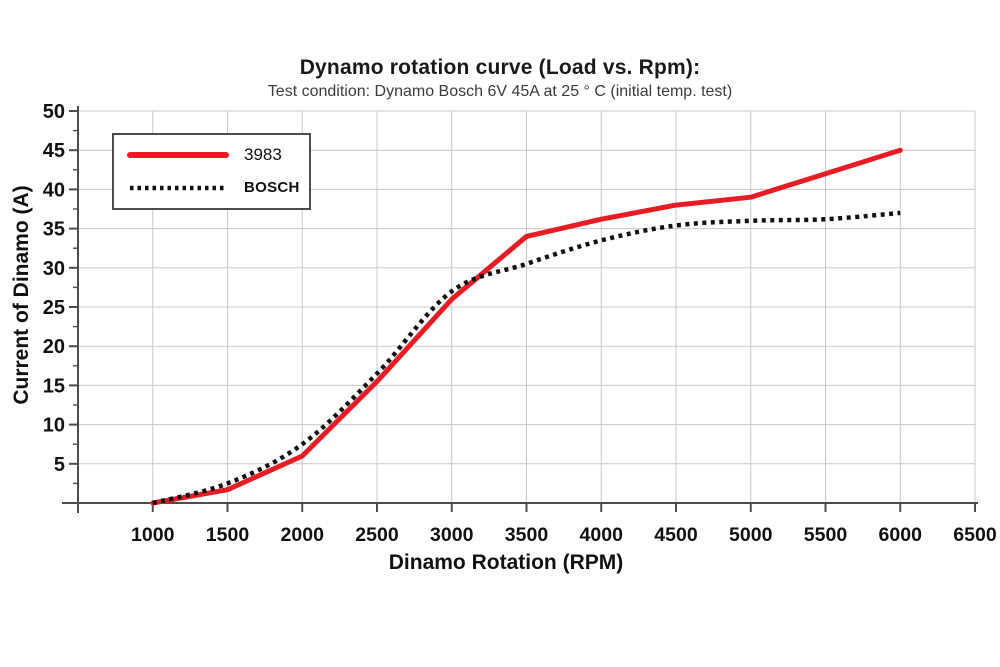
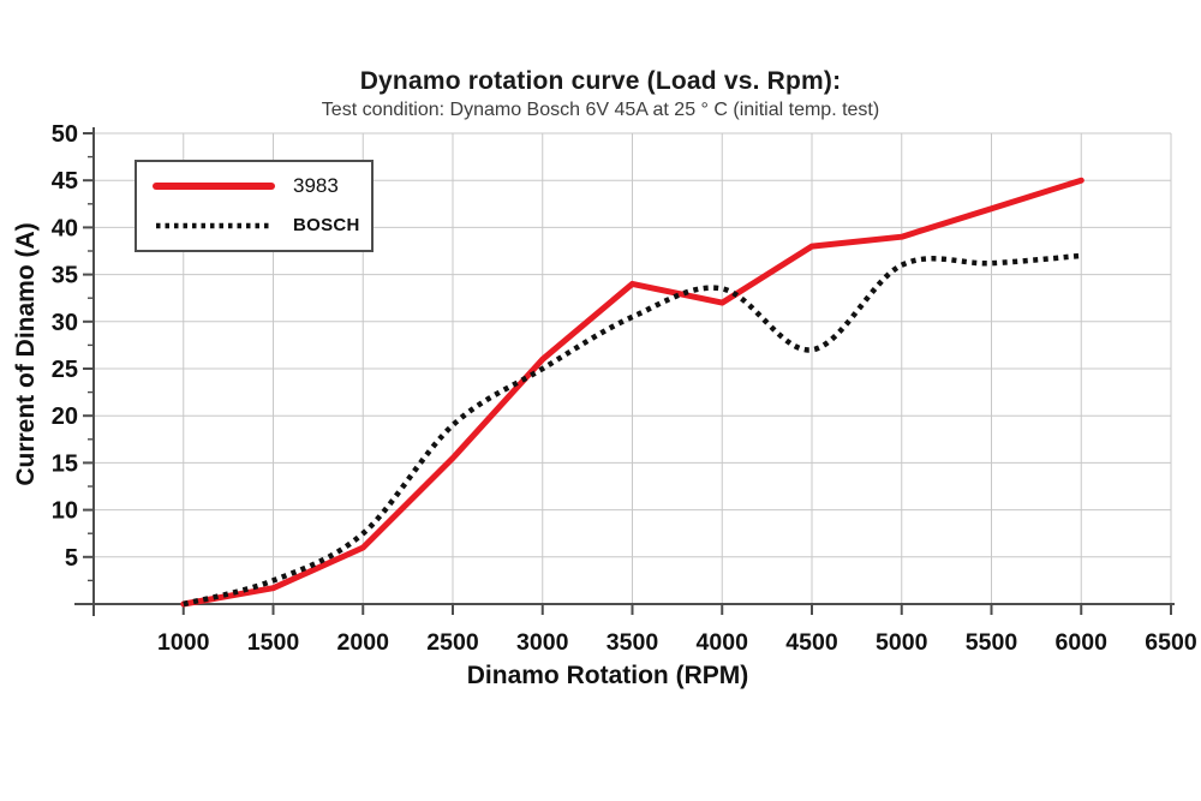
BOSCH/2500: 16 -> 19
BOSCH/3000: 27 -> 25
3983/4000: 36 -> 32
BOSCH/4500: 35 -> 27
